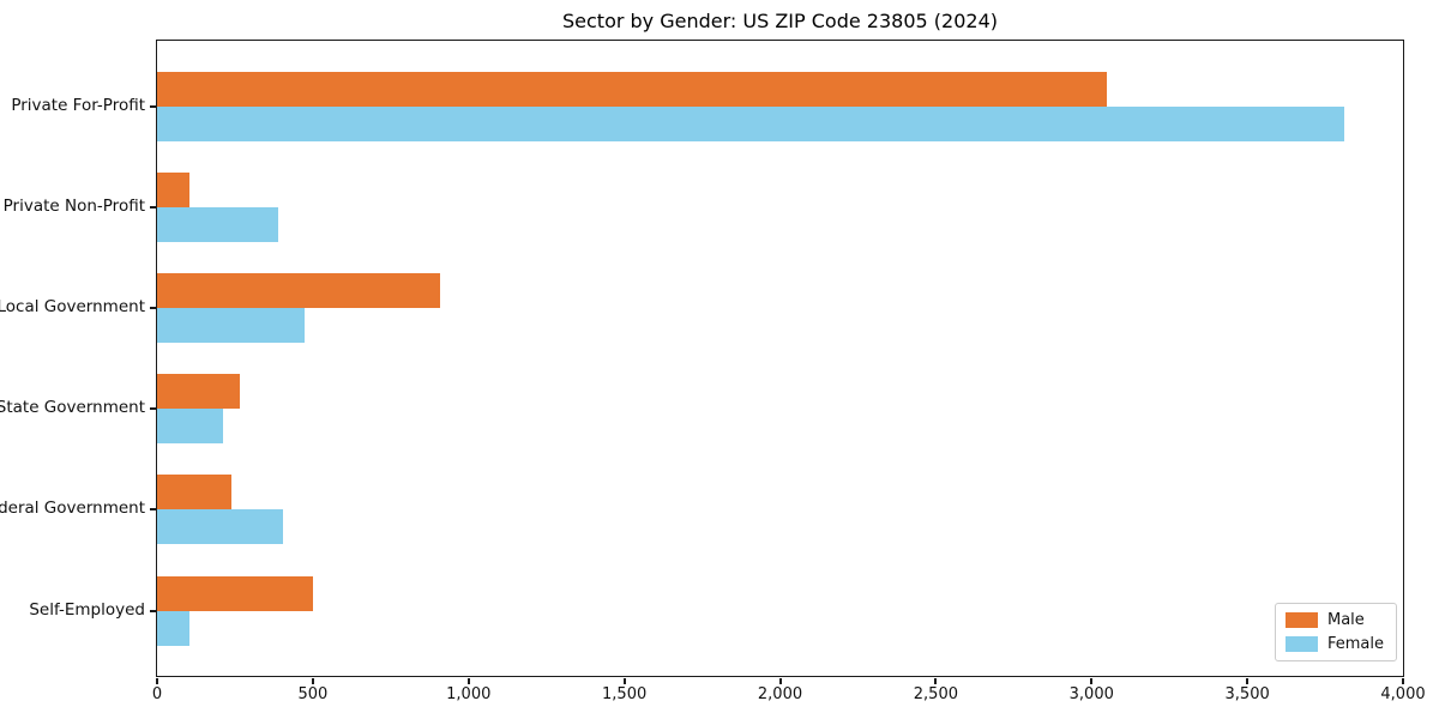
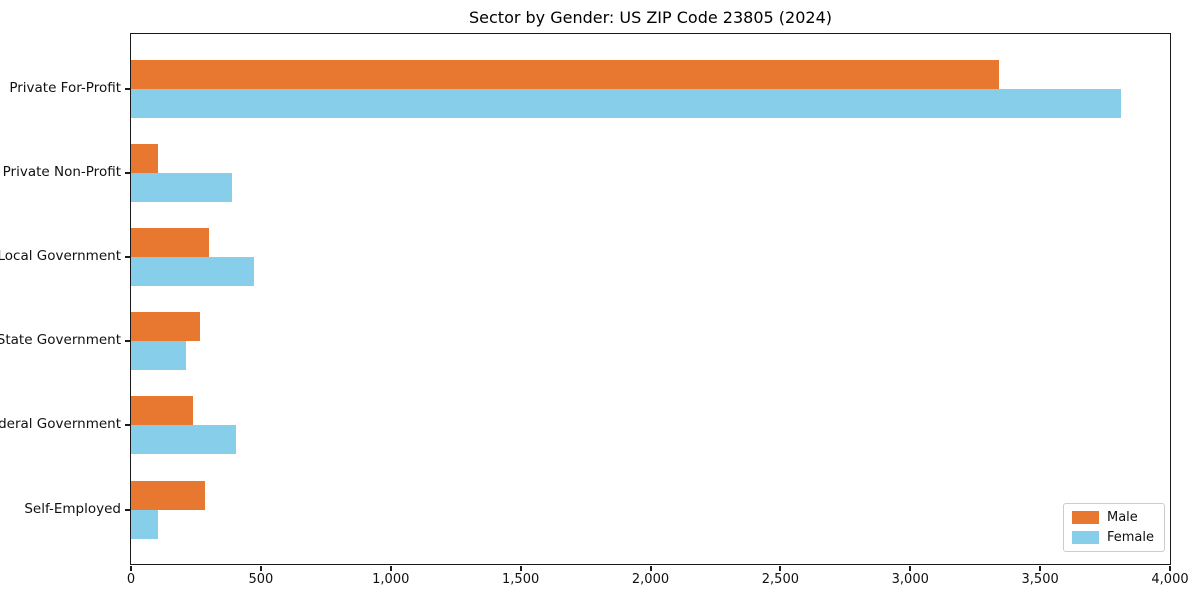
Male/Private For-Profit: 3050 -> 3340
Male/Local Government: 910 -> 300
Male/Self-Employed: 500 -> 280
